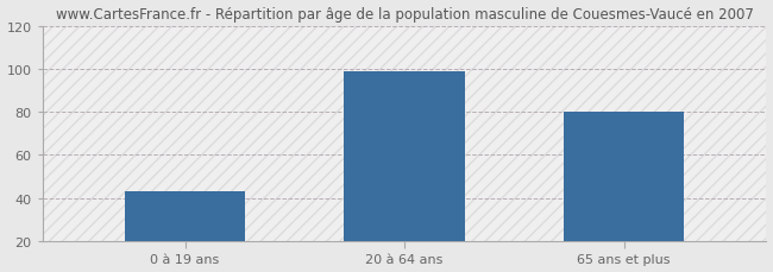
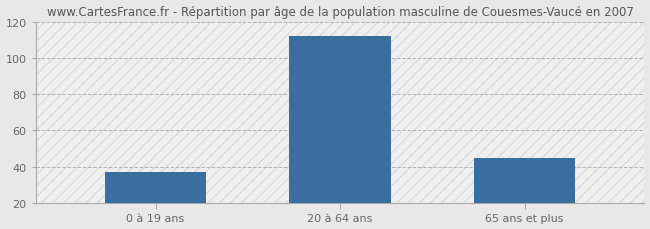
0 à 19 ans: 43 -> 37
20 à 64 ans: 99 -> 112
65 ans et plus: 80 -> 45
